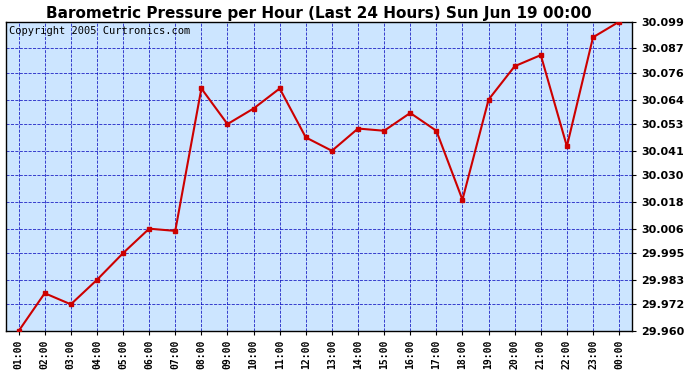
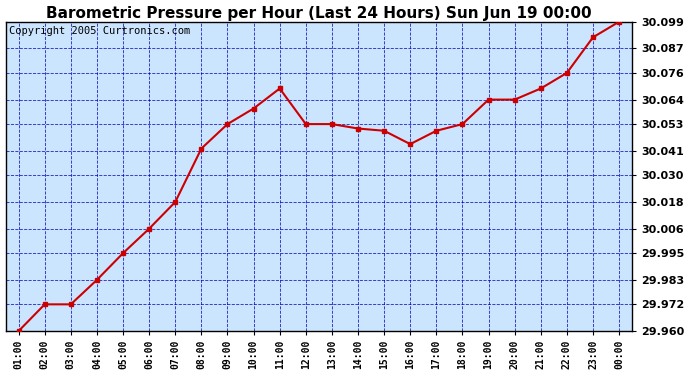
02:00: 29.977 -> 29.972
07:00: 30.005 -> 30.018
08:00: 30.069 -> 30.042
12:00: 30.047 -> 30.053
13:00: 30.041 -> 30.053
16:00: 30.058 -> 30.044
18:00: 30.019 -> 30.053
20:00: 30.079 -> 30.064
21:00: 30.084 -> 30.069
22:00: 30.043 -> 30.076
